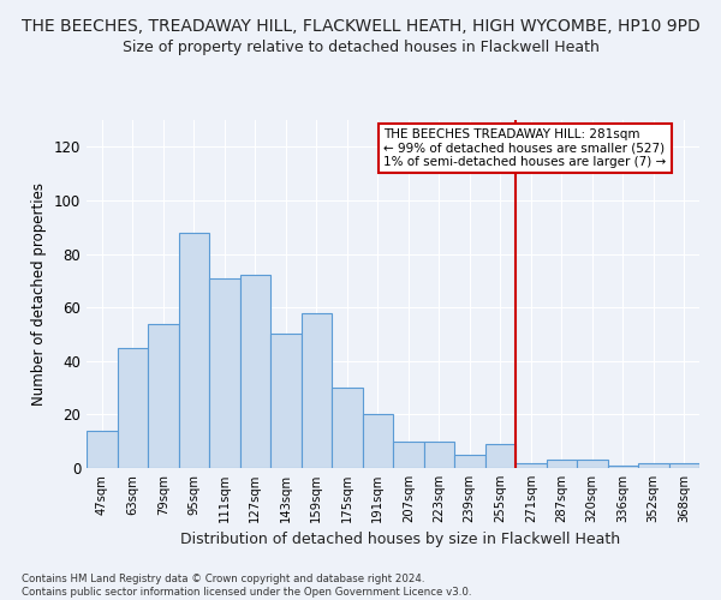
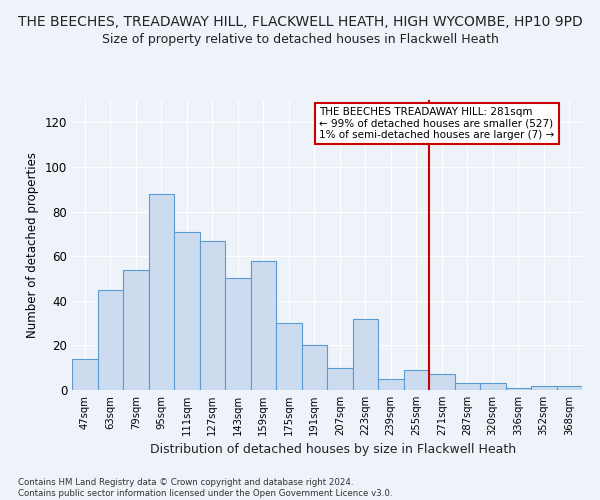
127sqm: 72 -> 67
223sqm: 10 -> 32
271sqm: 2 -> 7
